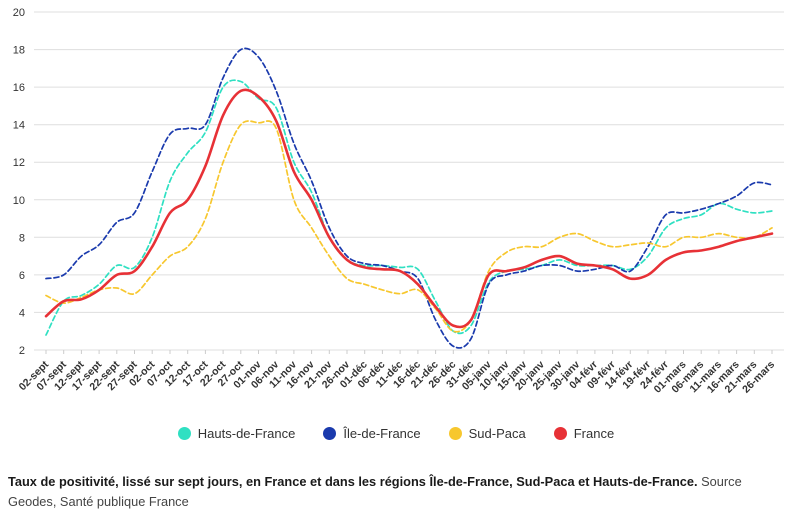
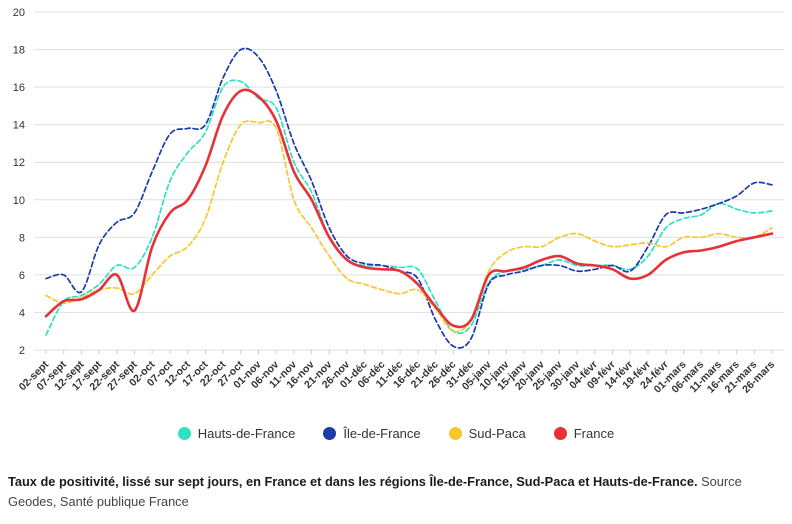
Île-de-France/12-sept: 7.0 -> 5.1
France/27-sept: 6.2 -> 4.1
